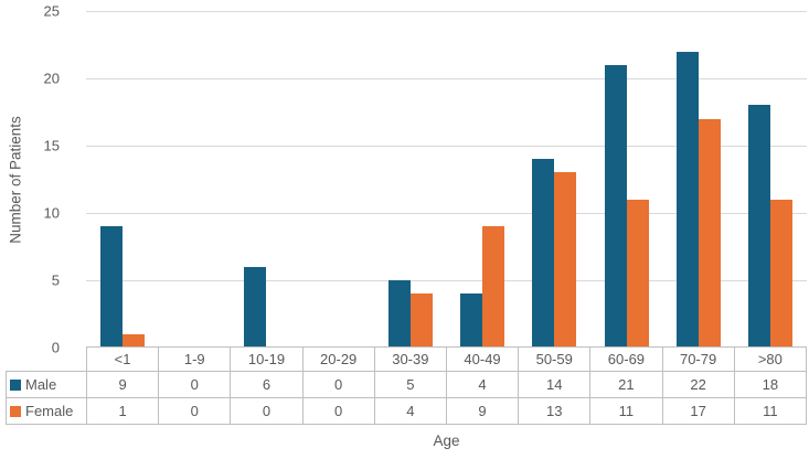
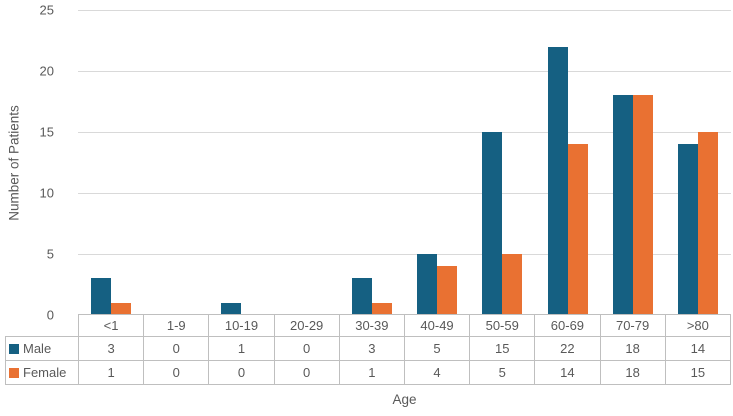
Male/<1: 9 -> 3
Male/10-19: 6 -> 1
Male/30-39: 5 -> 3
Female/30-39: 4 -> 1
Male/40-49: 4 -> 5
Female/40-49: 9 -> 4
Male/50-59: 14 -> 15
Female/50-59: 13 -> 5
Male/60-69: 21 -> 22
Female/60-69: 11 -> 14
Male/70-79: 22 -> 18
Female/70-79: 17 -> 18
Male/>80: 18 -> 14
Female/>80: 11 -> 15
